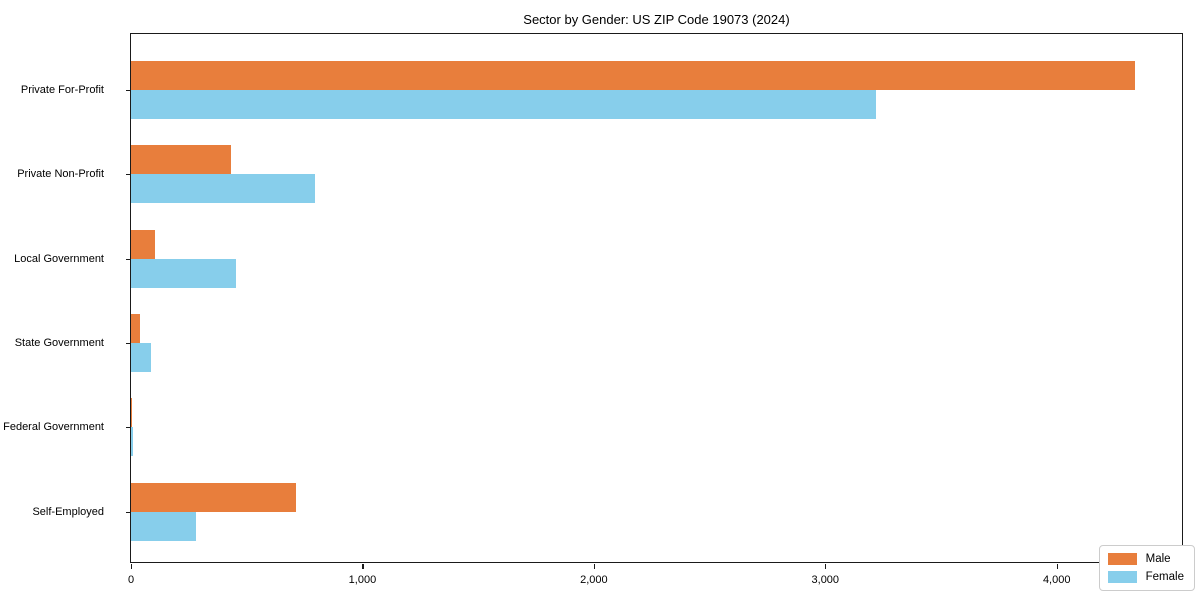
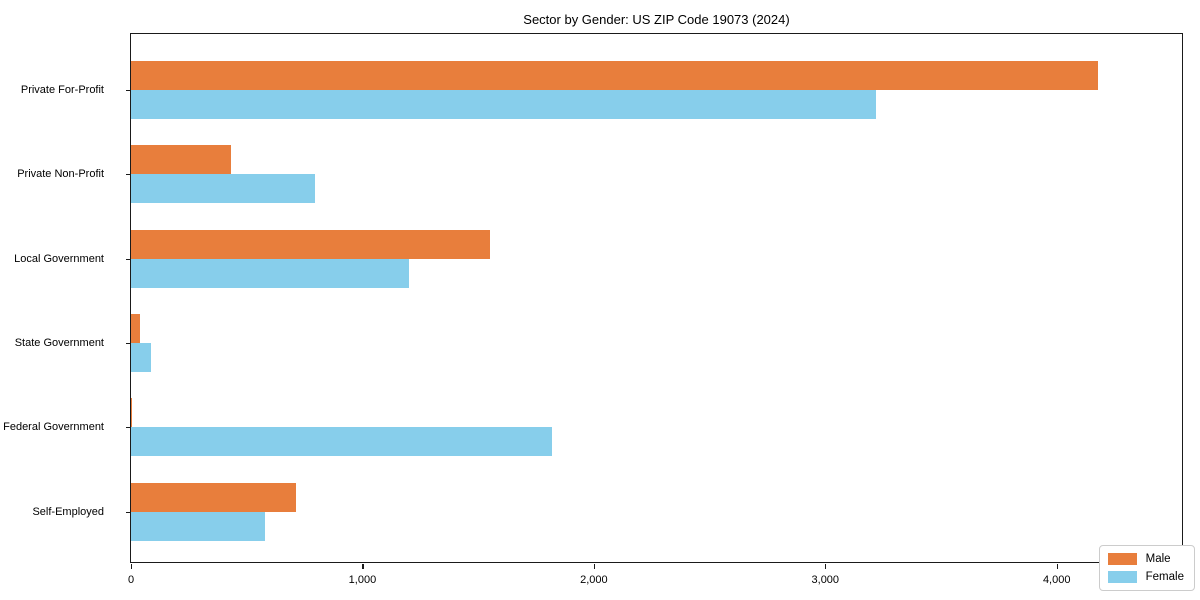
Male/Private For-Profit: 4340 -> 4180
Male/Local Government: 100 -> 1550
Female/Local Government: 460 -> 1200
Female/Federal Government: 10 -> 1820
Female/Self-Employed: 280 -> 580
